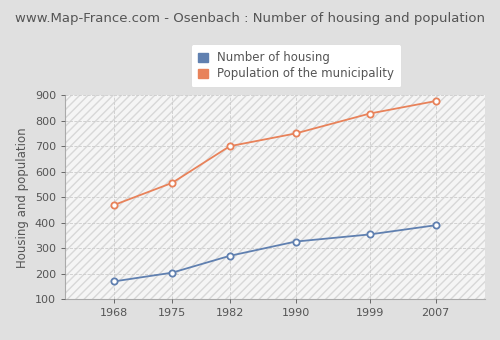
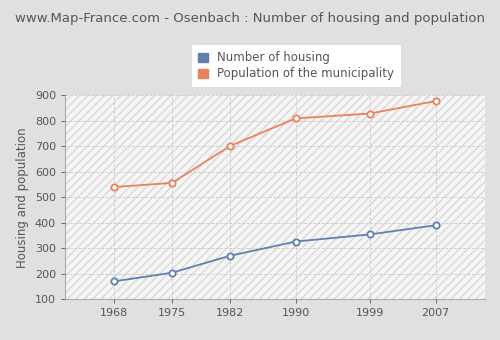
Population of the municipality/1968: 470 -> 540
Population of the municipality/1990: 750 -> 809
